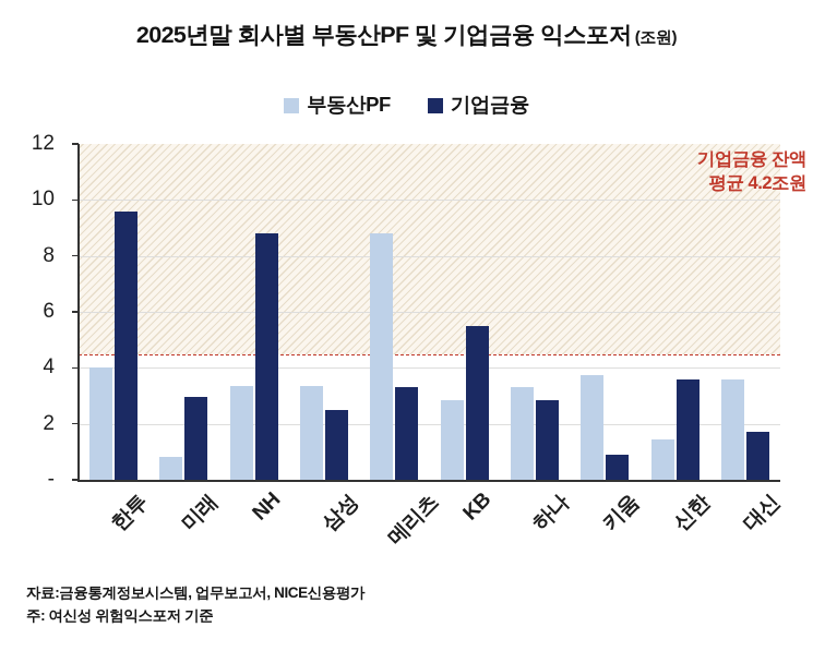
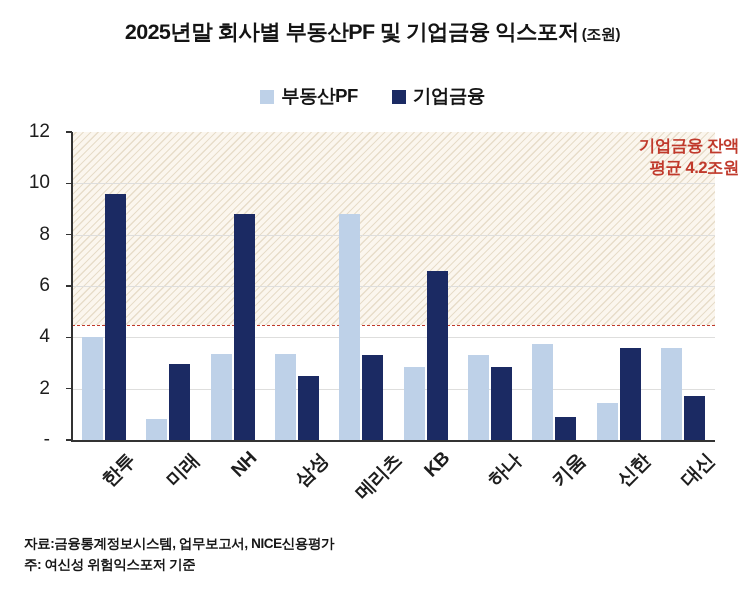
기업금융/KB: 5.5 -> 6.6
